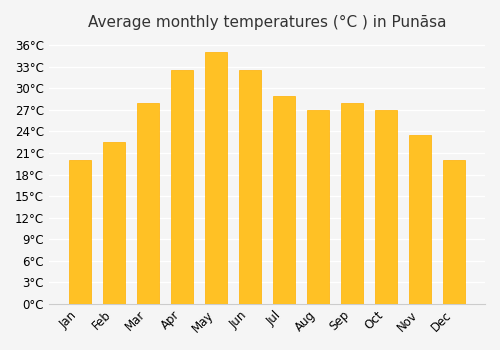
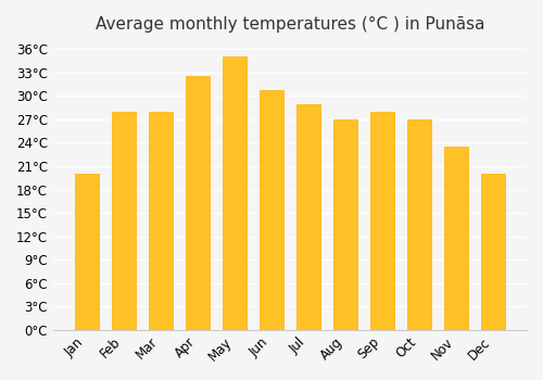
Feb: 22.5°C -> 28.0°C
Jun: 32.5°C -> 30.8°C
